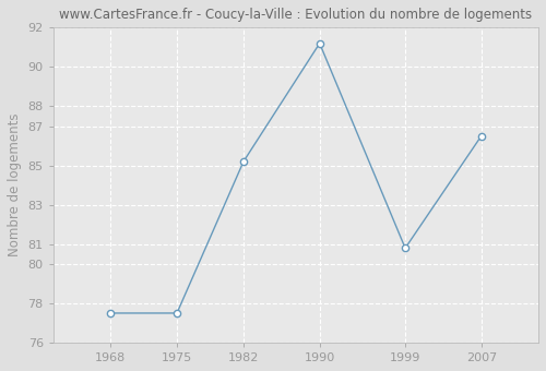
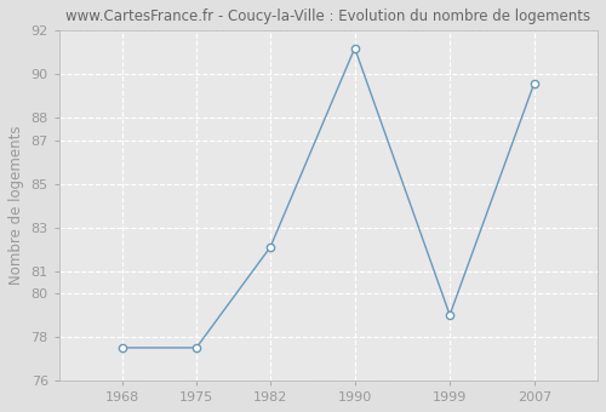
1982: 85.2 -> 82.1
1999: 80.8 -> 79.0
2007: 86.5 -> 89.6
